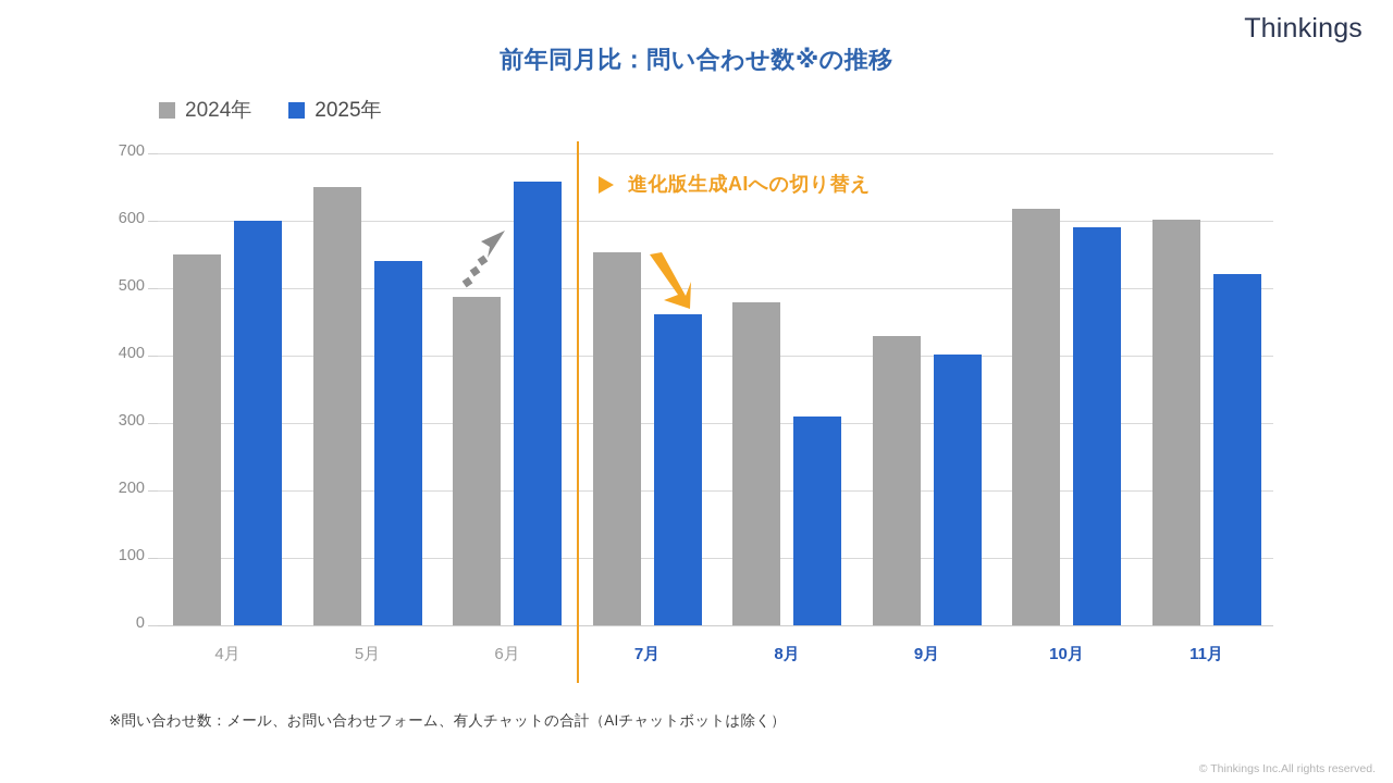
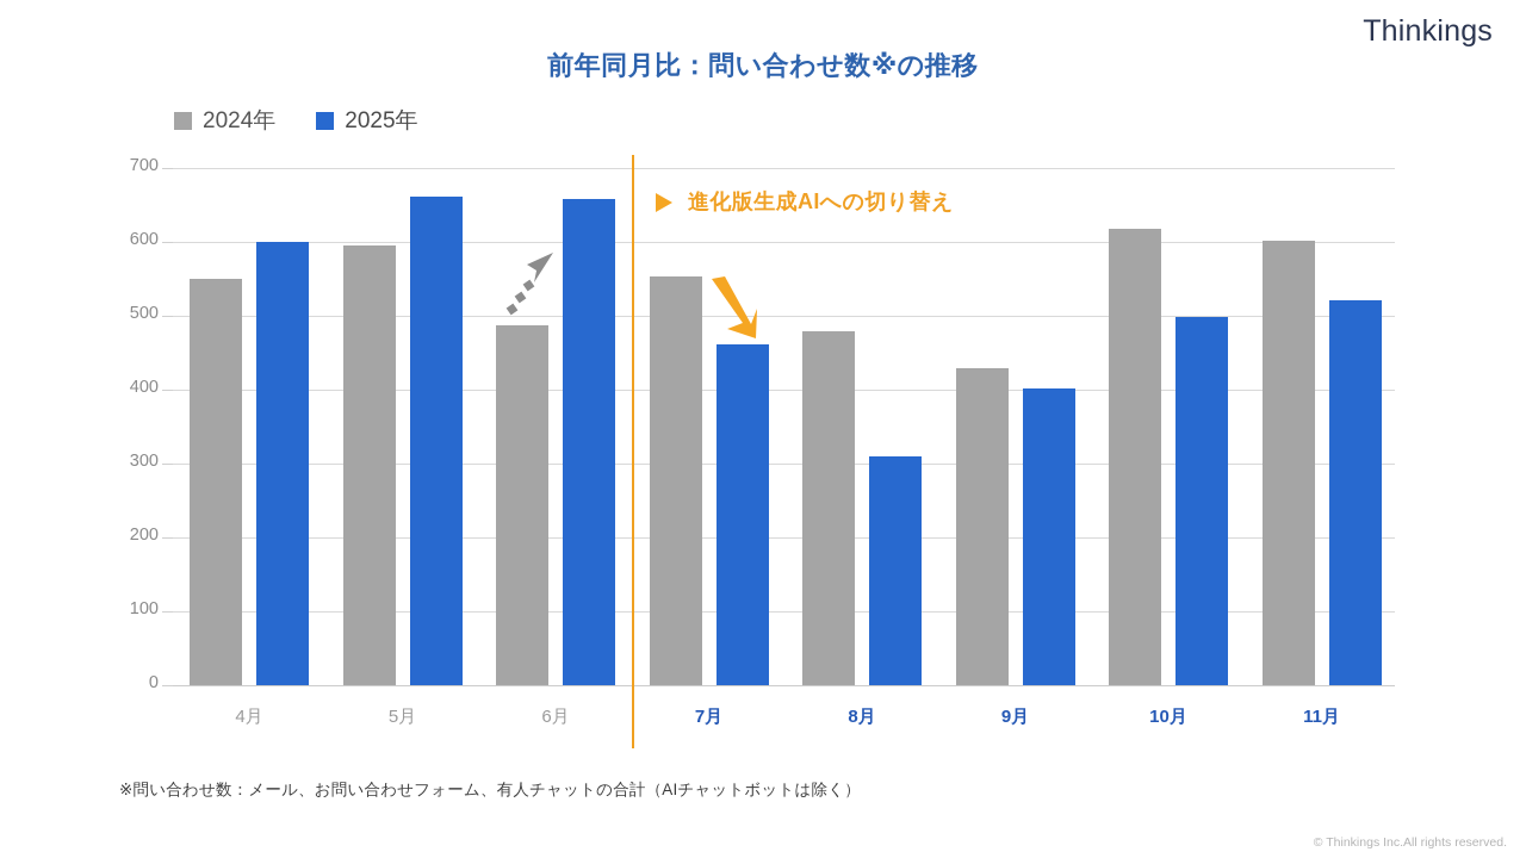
2024年/5月: 650 -> 600
2025年/5月: 540 -> 660
2025年/10月: 590 -> 500
